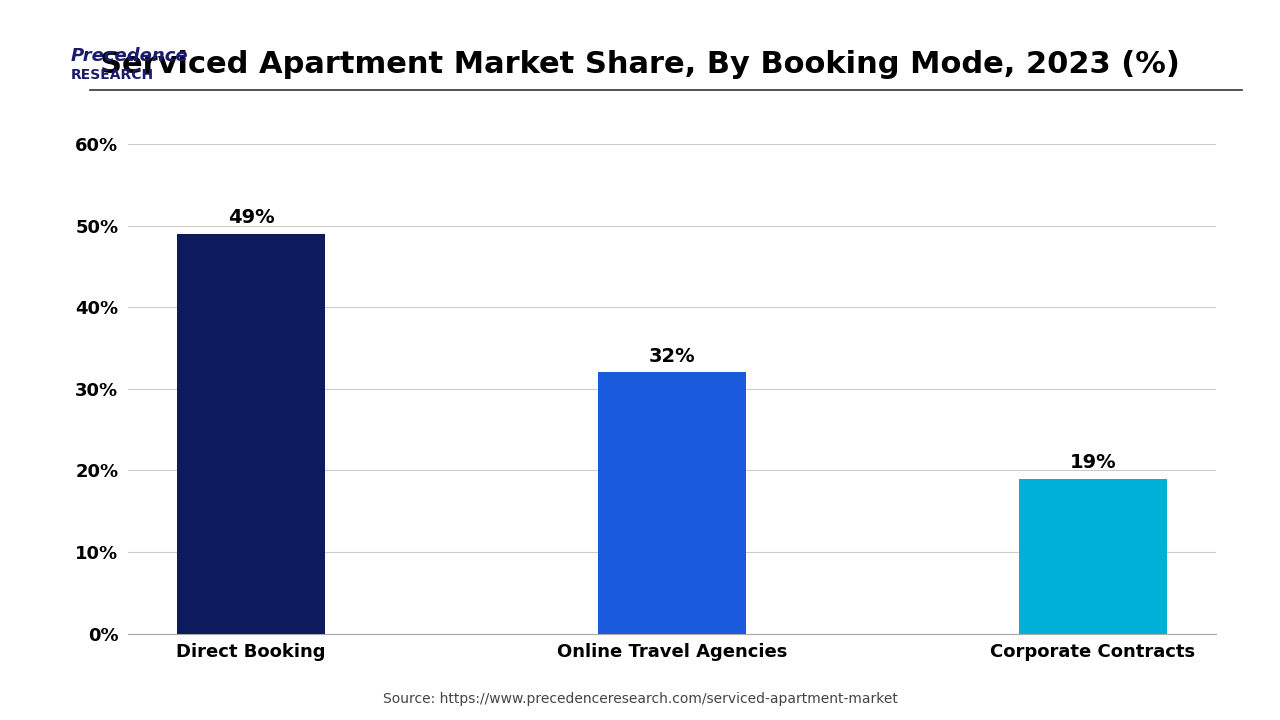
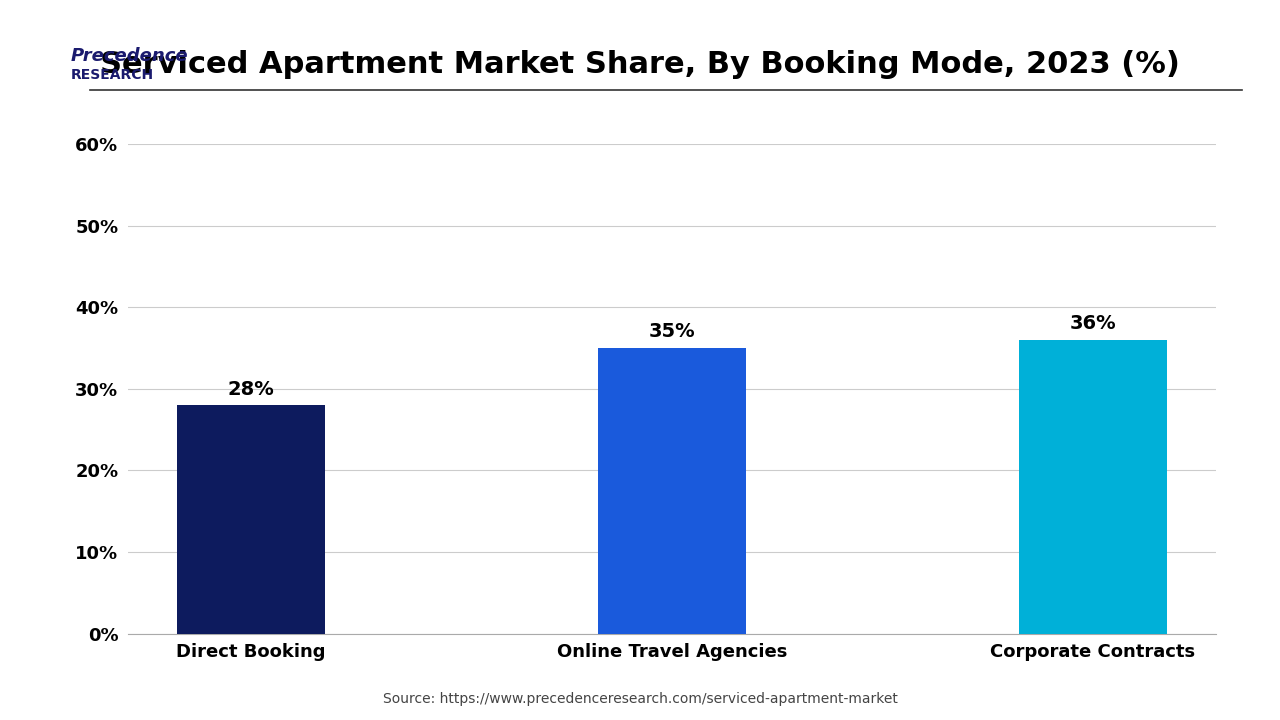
Direct Booking: 49% -> 28%
Online Travel Agencies: 32% -> 35%
Corporate Contracts: 19% -> 36%
